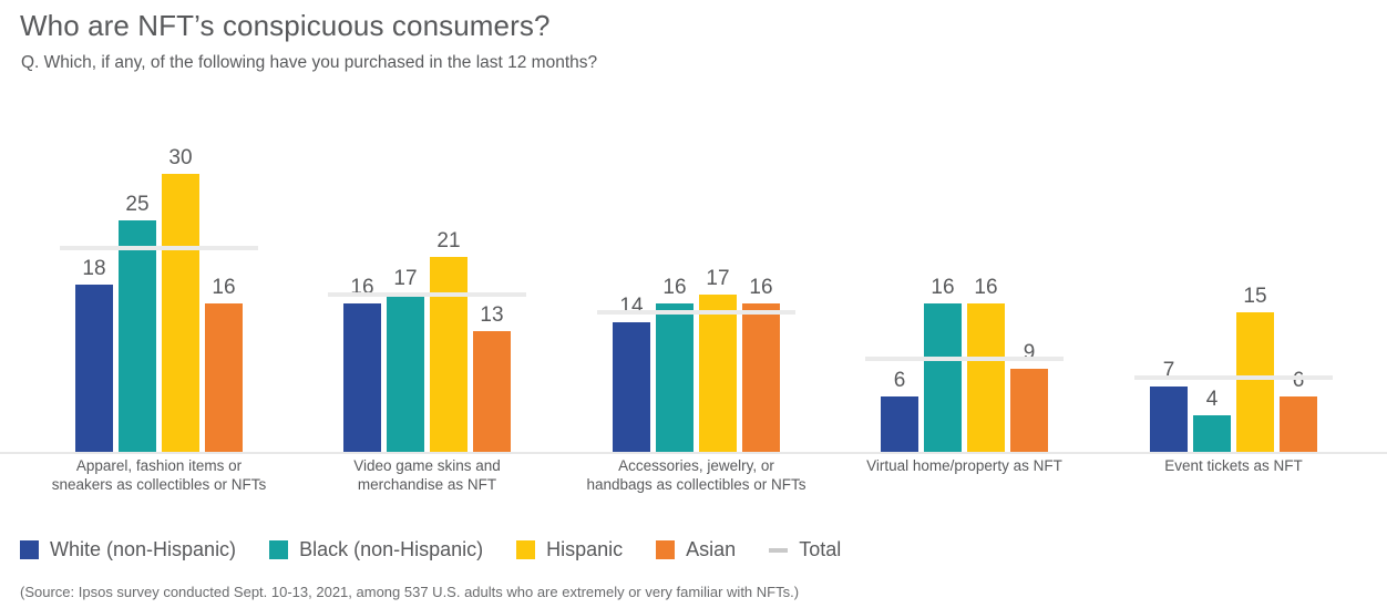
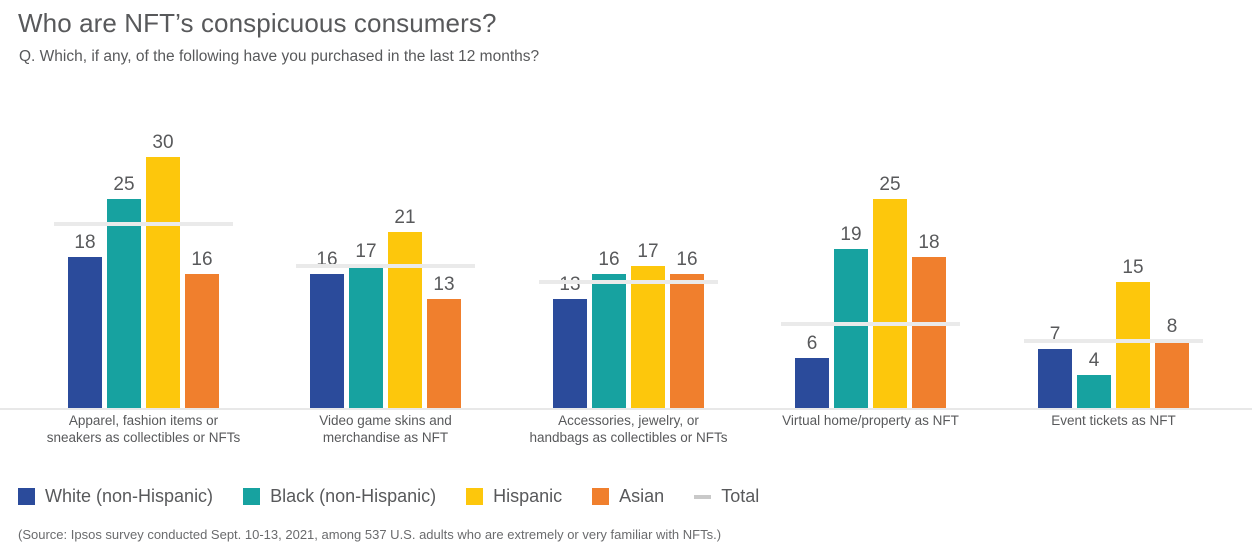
White (non-Hispanic)/Accessories, jewelry, or handbags as collectibles or NFTs: 14 -> 13
Black (non-Hispanic)/Virtual home/property as NFT: 16 -> 19
Hispanic/Virtual home/property as NFT: 16 -> 25
Asian/Virtual home/property as NFT: 9 -> 18
Asian/Event tickets as NFT: 6 -> 8
